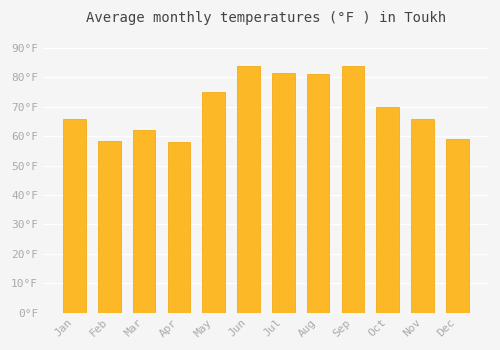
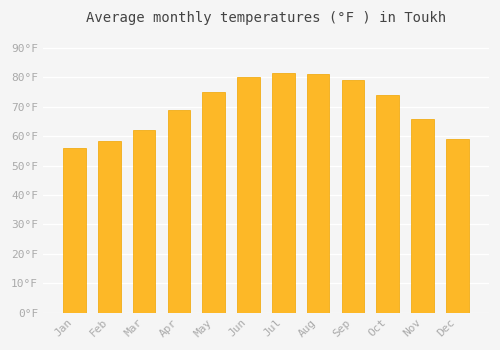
Jan: 66.0°F -> 56.0°F
Apr: 58.0°F -> 69.0°F
Jun: 84.0°F -> 80.0°F
Sep: 84.0°F -> 79.0°F
Oct: 70.0°F -> 74.0°F
